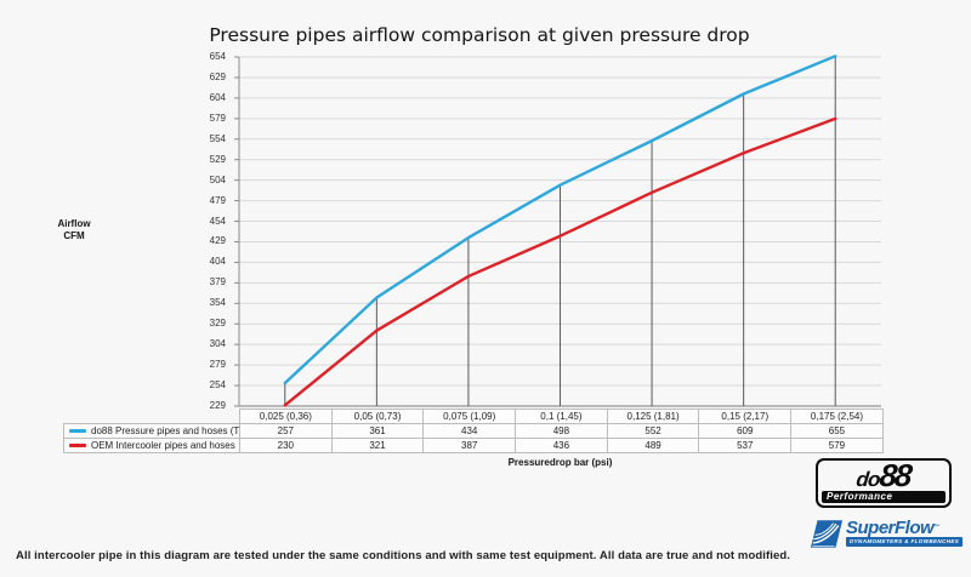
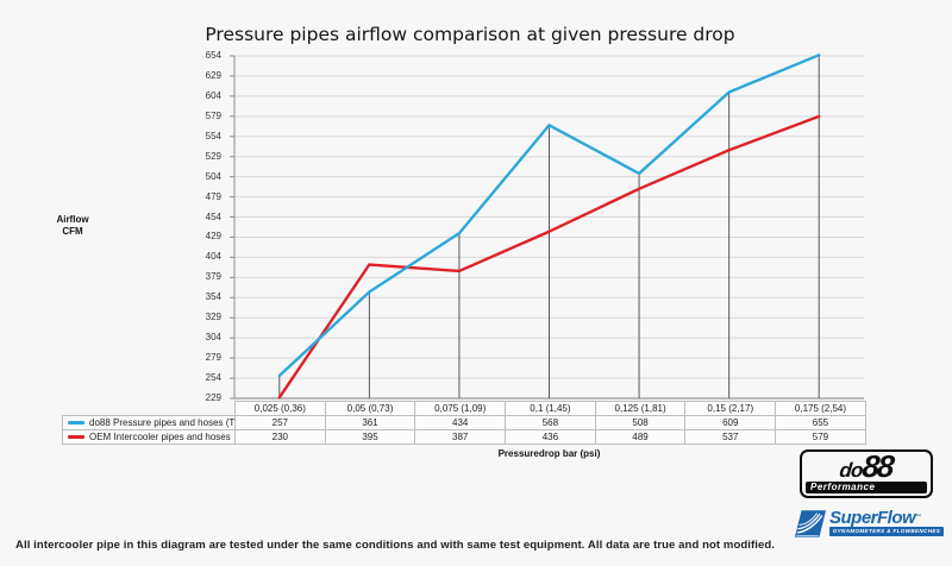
OEM Intercooler pipes and hoses/0,05 (0,73): 321 -> 395
do88 Pressure pipes and hoses (TR-160)/0,1 (1,45): 498 -> 568
do88 Pressure pipes and hoses (TR-160)/0,125 (1,81): 552 -> 508
